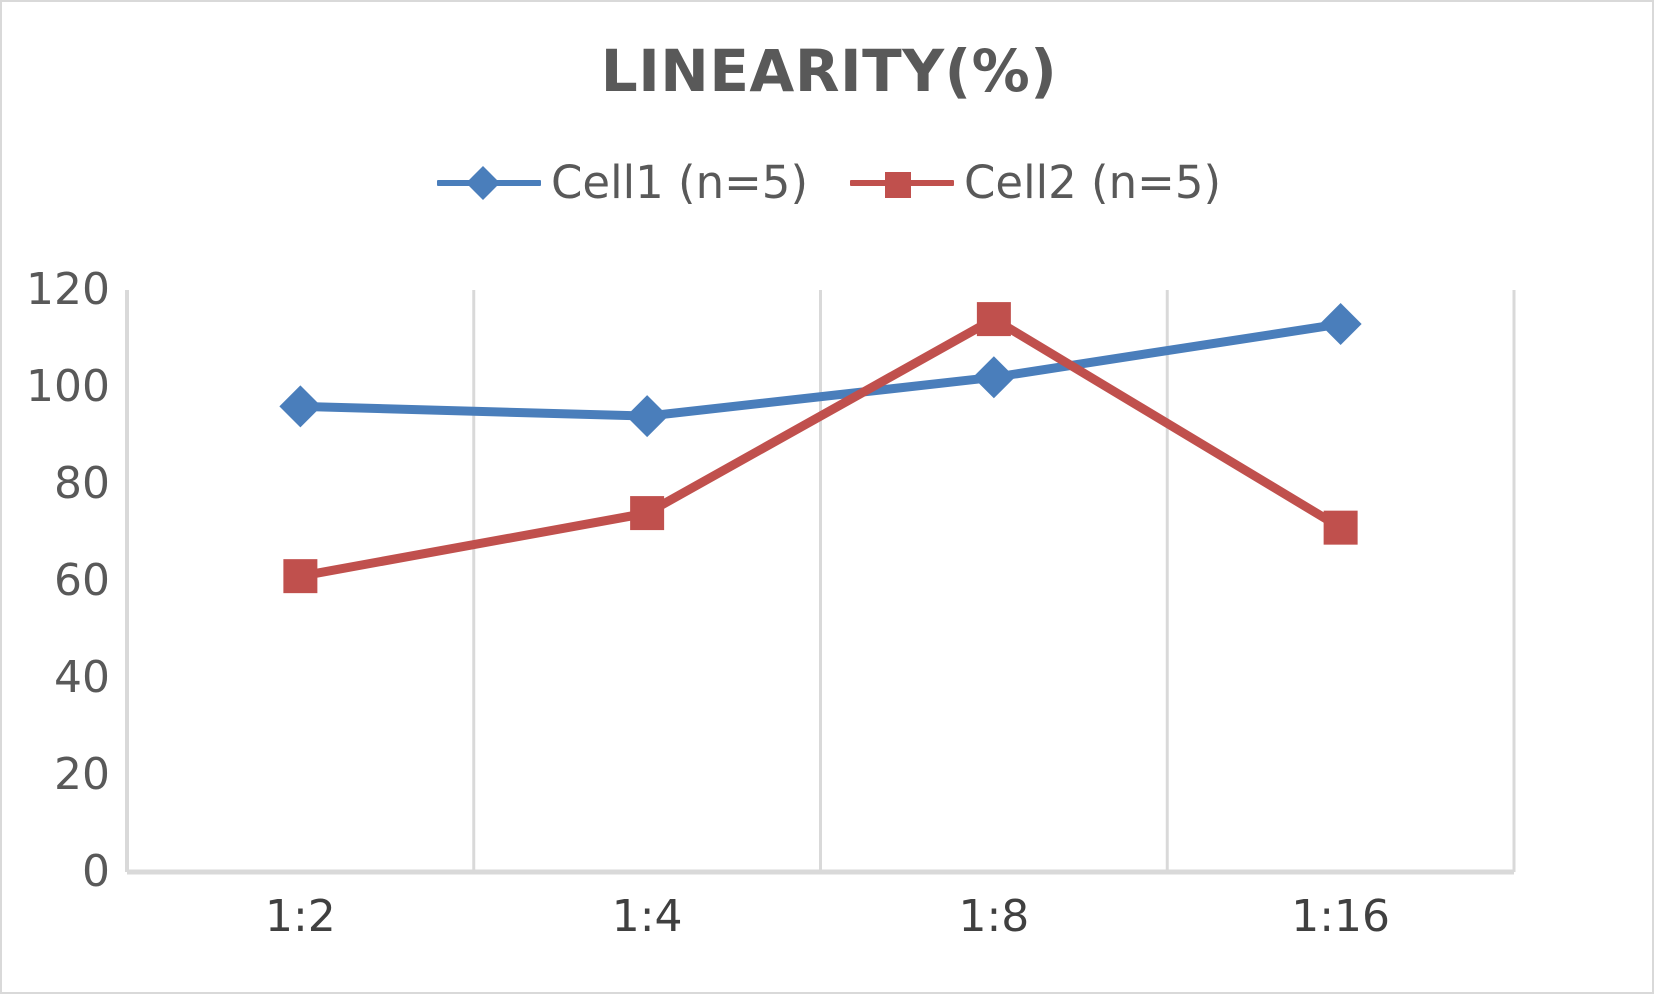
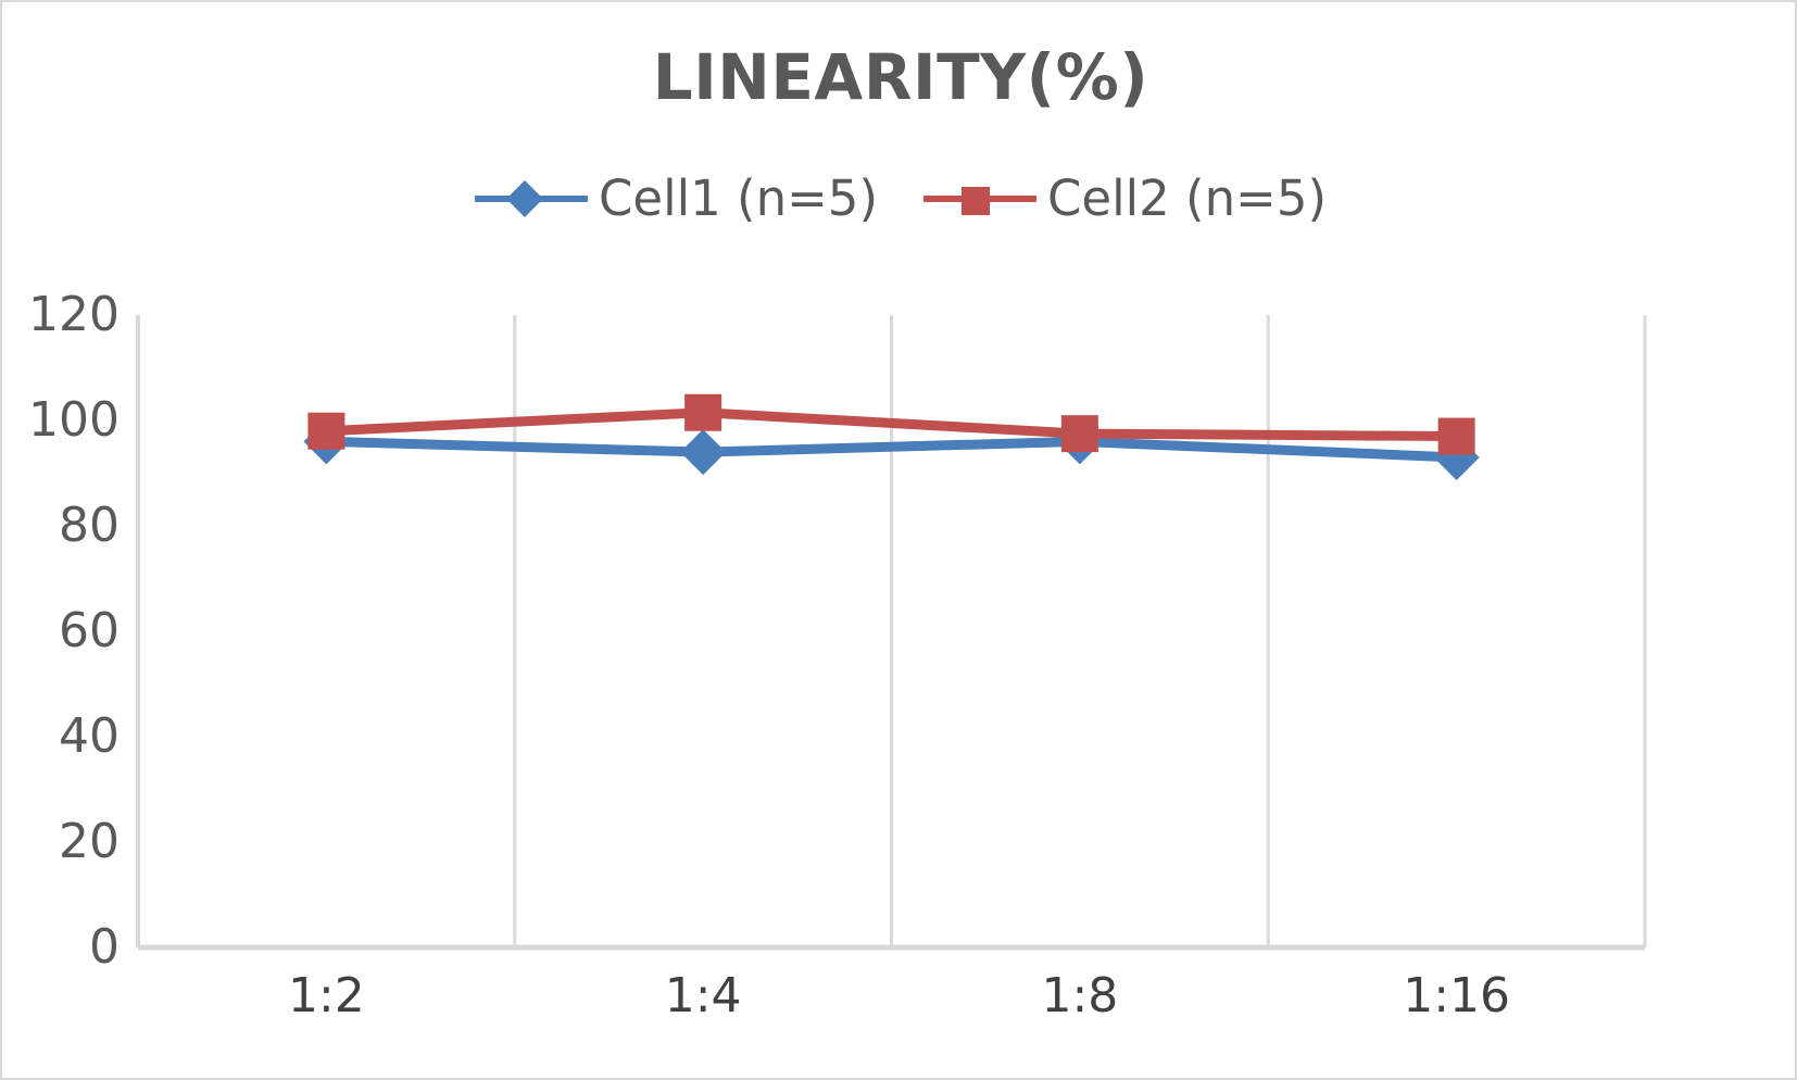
Cell2 (n=5)/1:2: 61 -> 98
Cell2 (n=5)/1:4: 74 -> 102
Cell1 (n=5)/1:8: 102 -> 96
Cell2 (n=5)/1:8: 114 -> 98
Cell1 (n=5)/1:16: 113 -> 93
Cell2 (n=5)/1:16: 71 -> 97
